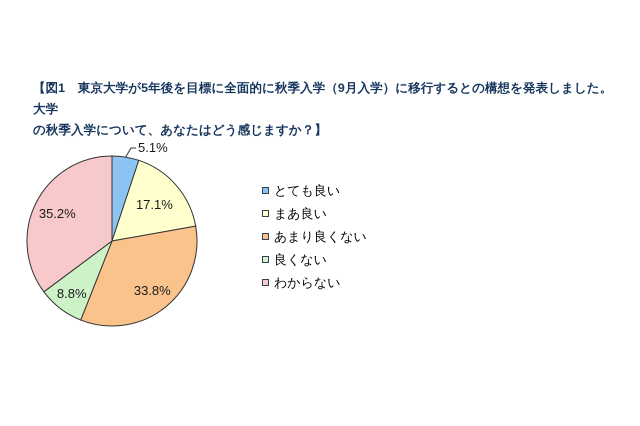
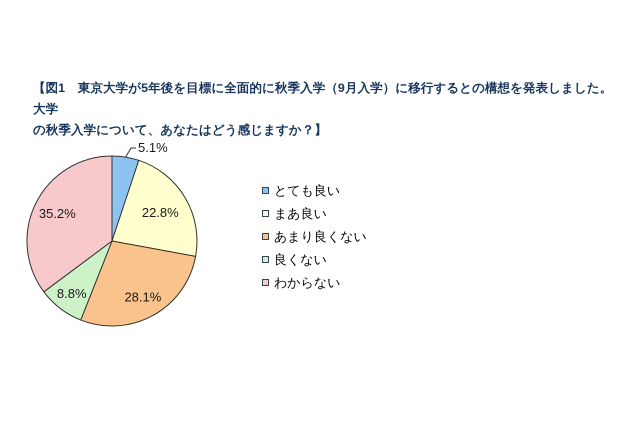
まあ良い: 17.1% -> 22.8%
あまり良くない: 33.8% -> 28.1%
